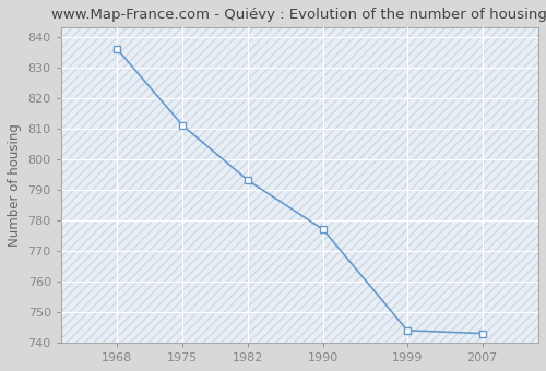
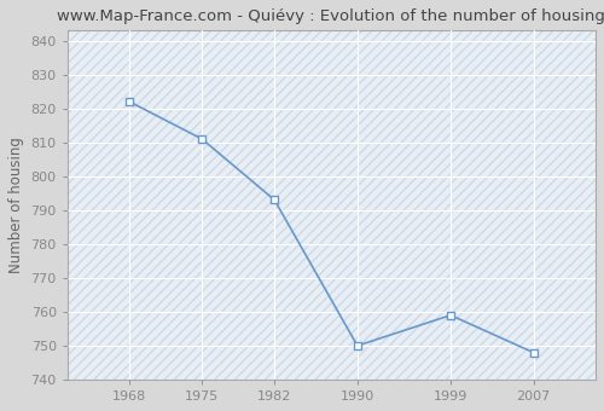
1968: 836 -> 822
1990: 777 -> 750
1999: 744 -> 759
2007: 743 -> 748
